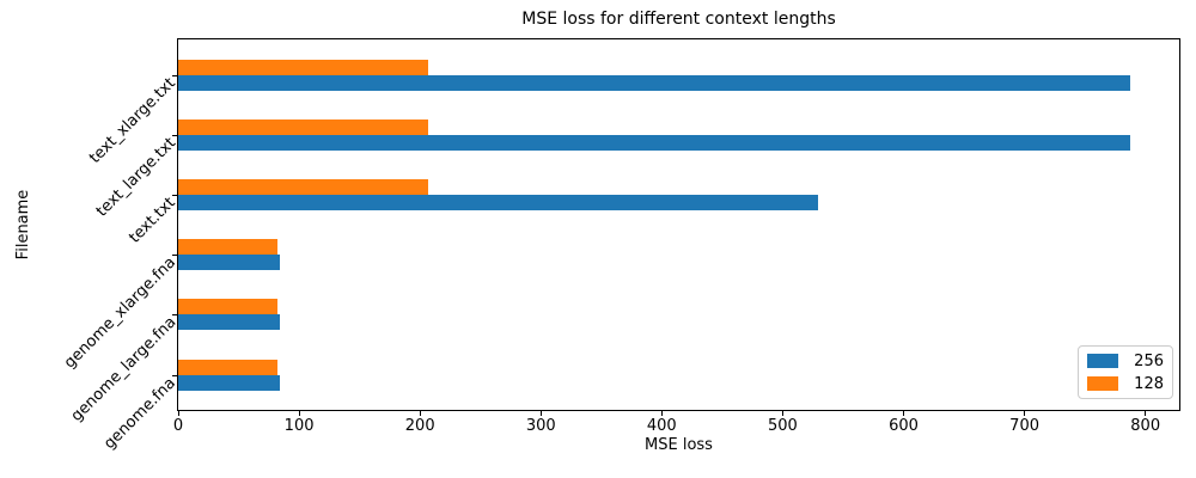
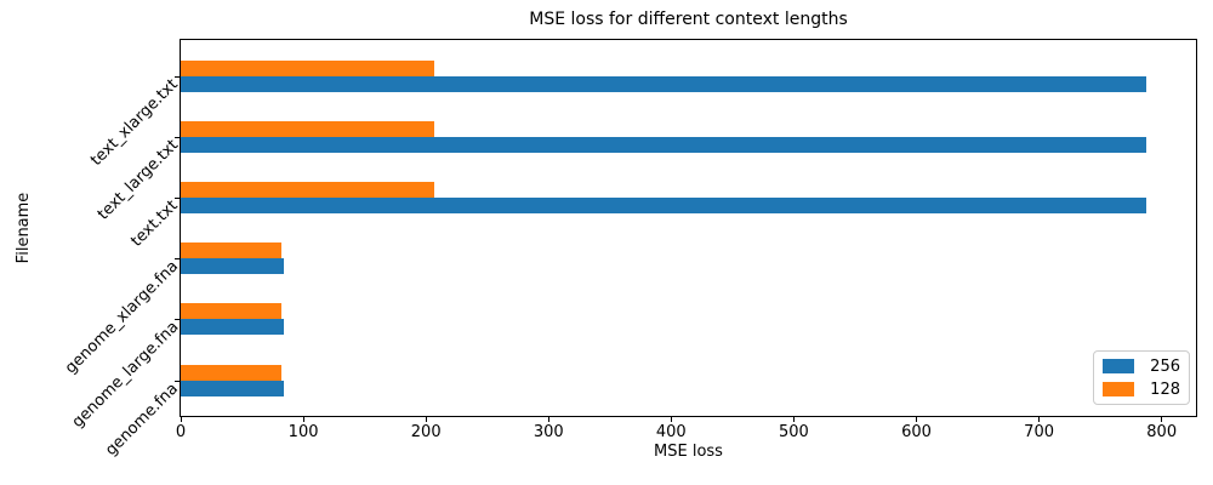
256/text.txt: 529 -> 787
